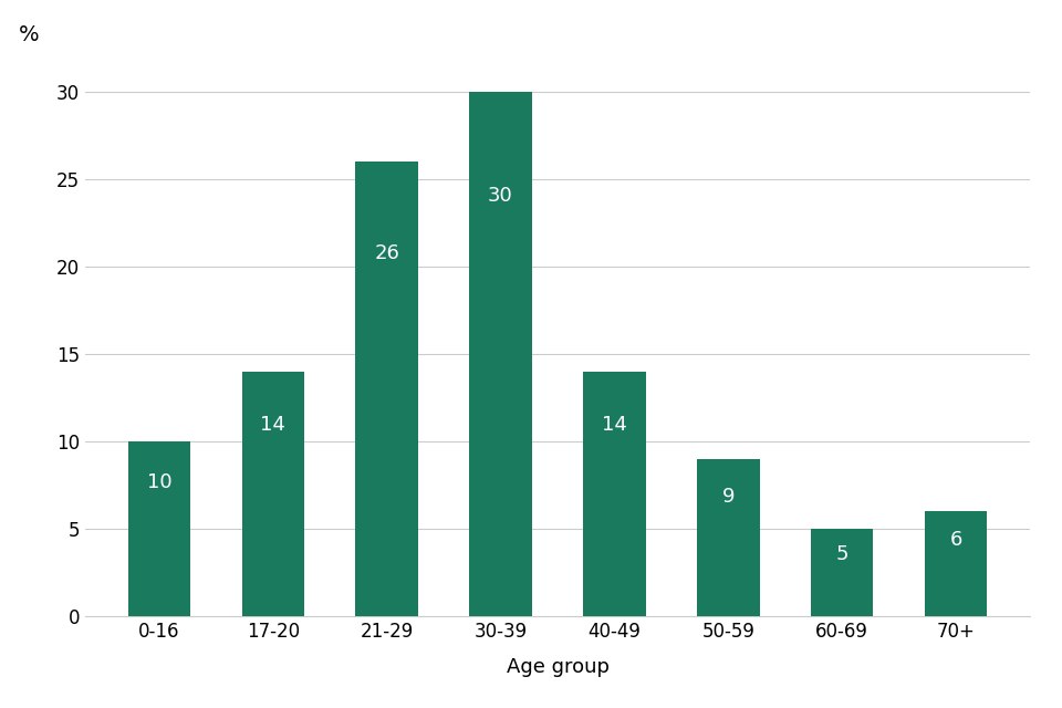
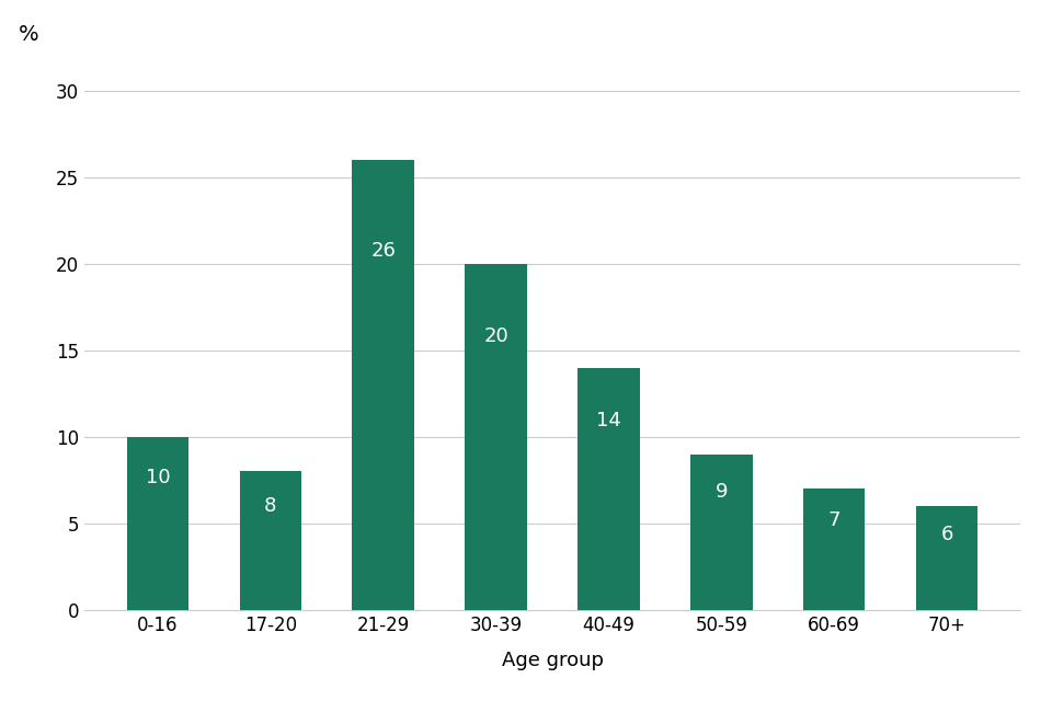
17-20: 14 -> 8
30-39: 30 -> 20
60-69: 5 -> 7
